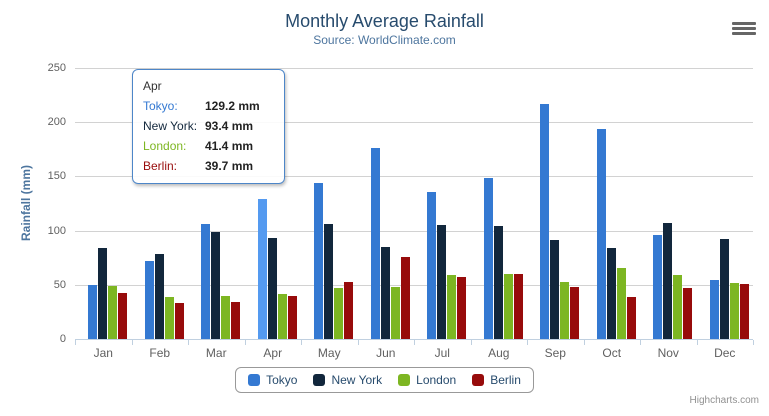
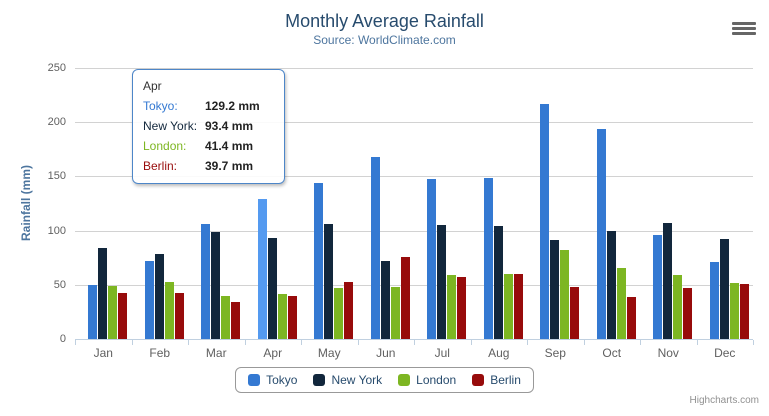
London/Feb: 39 -> 53
Berlin/Feb: 33 -> 42
Tokyo/Jun: 176 -> 168
New York/Jun: 84 -> 72
Tokyo/Jul: 136 -> 148
London/Sep: 52 -> 82
New York/Oct: 84 -> 100
Tokyo/Dec: 54 -> 71
